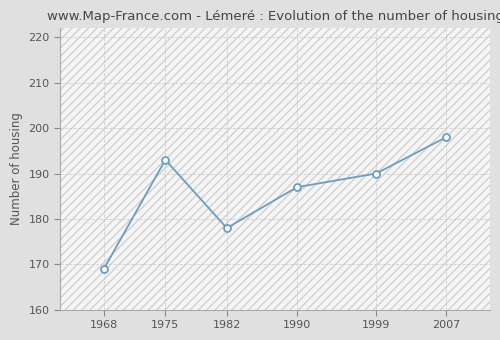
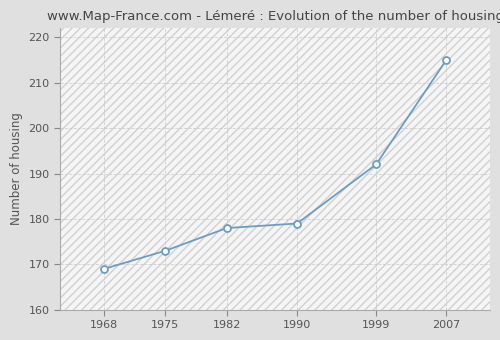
1975: 193 -> 173
1990: 187 -> 179
1999: 190 -> 192
2007: 198 -> 215
